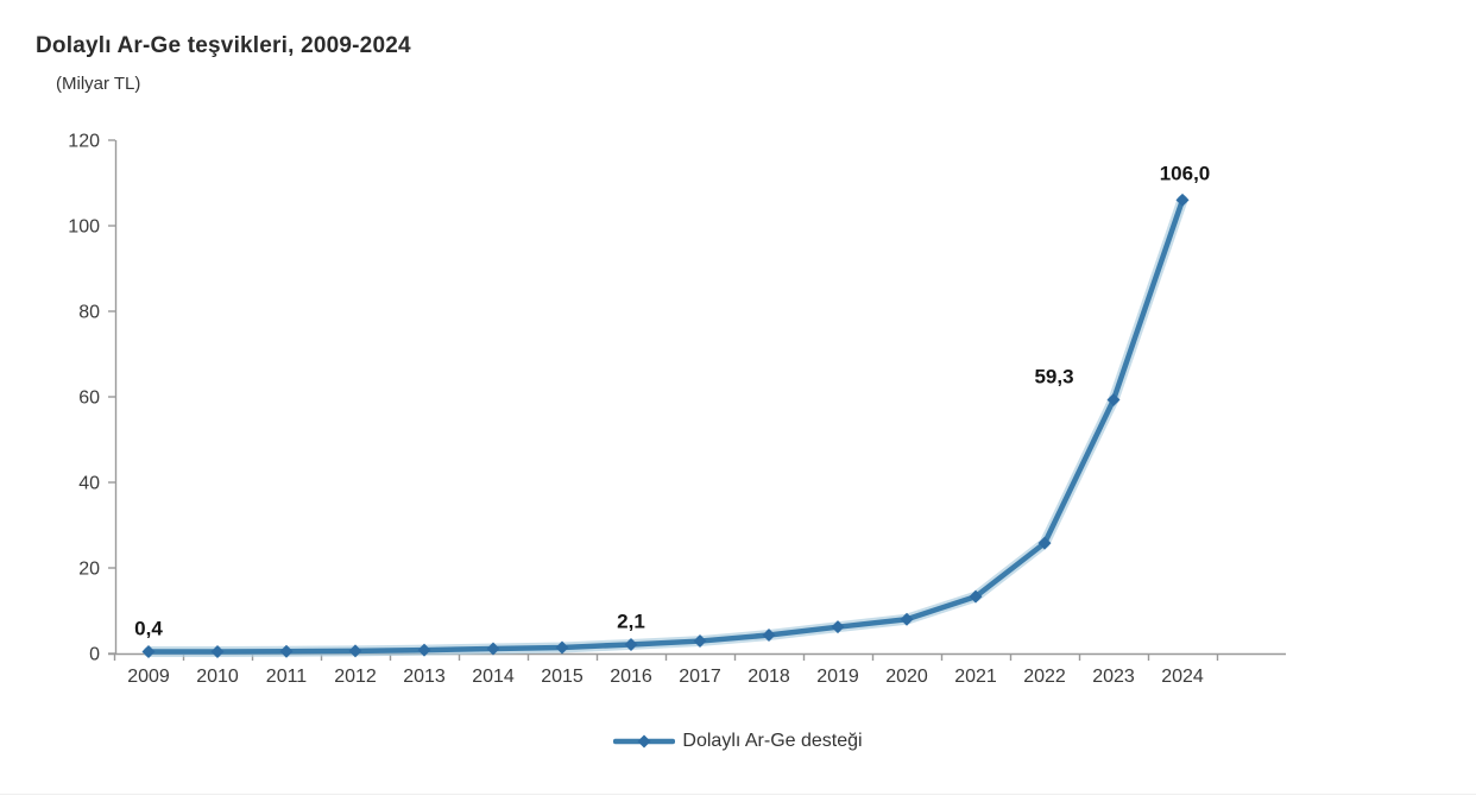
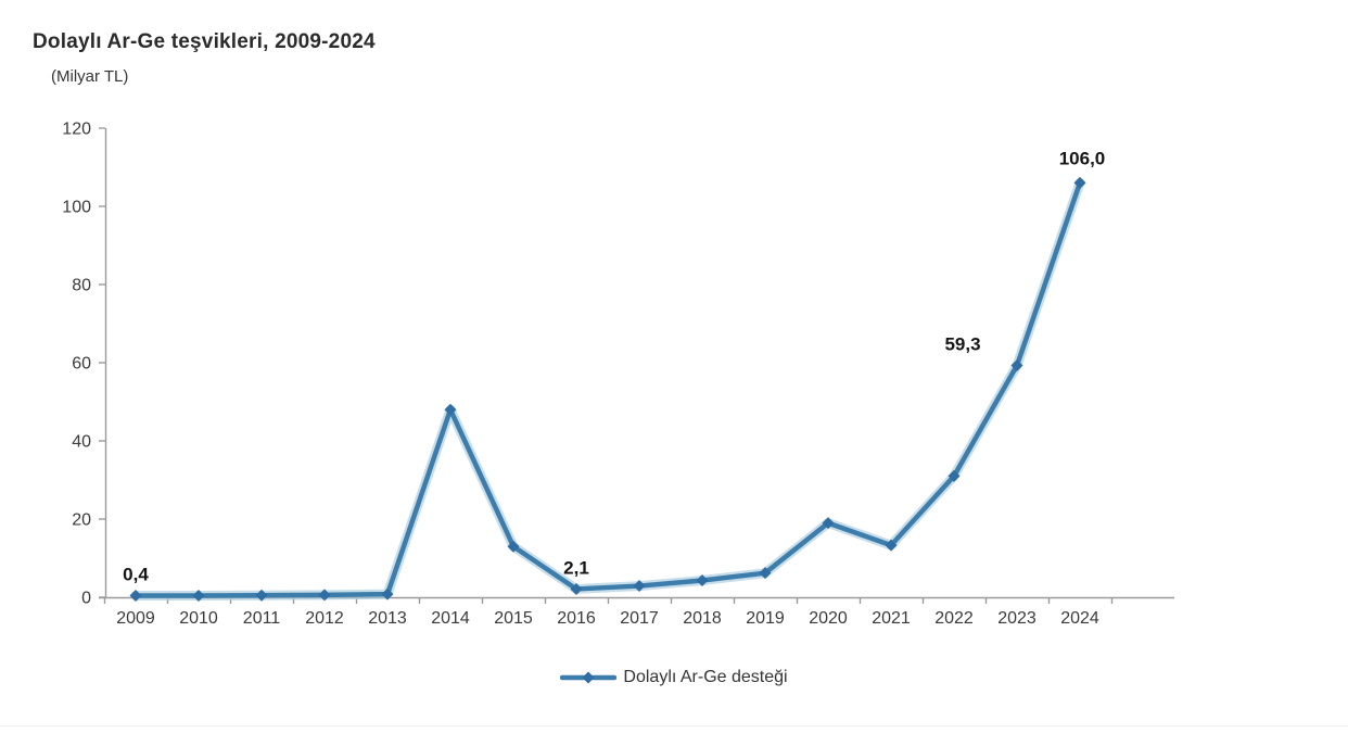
2014: 1 -> 48
2015: 1 -> 13
2020: 8 -> 19
2022: 26 -> 31
